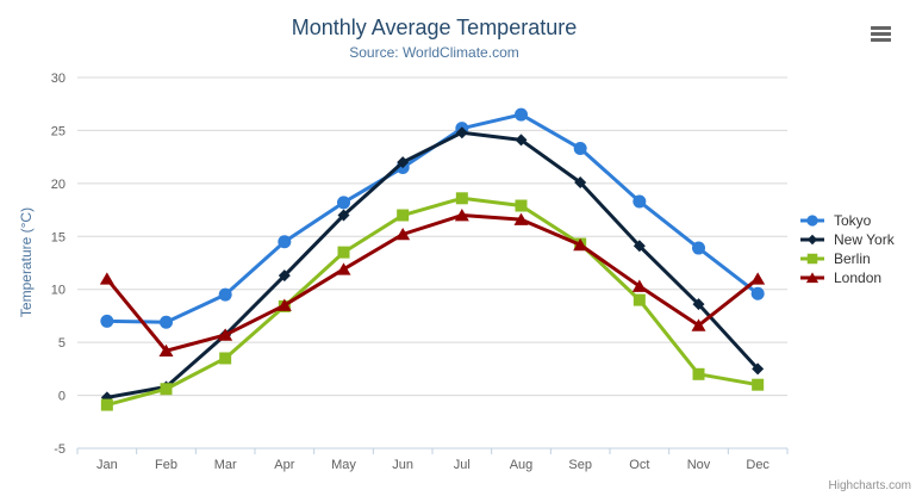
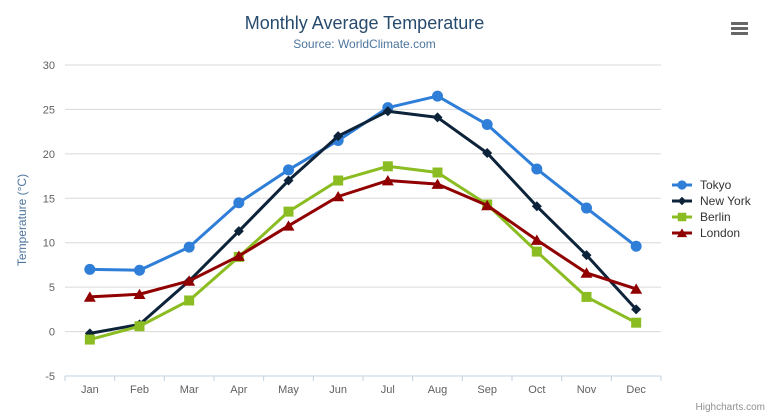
London/Jan: 11 -> 4
Berlin/Nov: 2 -> 4
London/Dec: 11 -> 5
